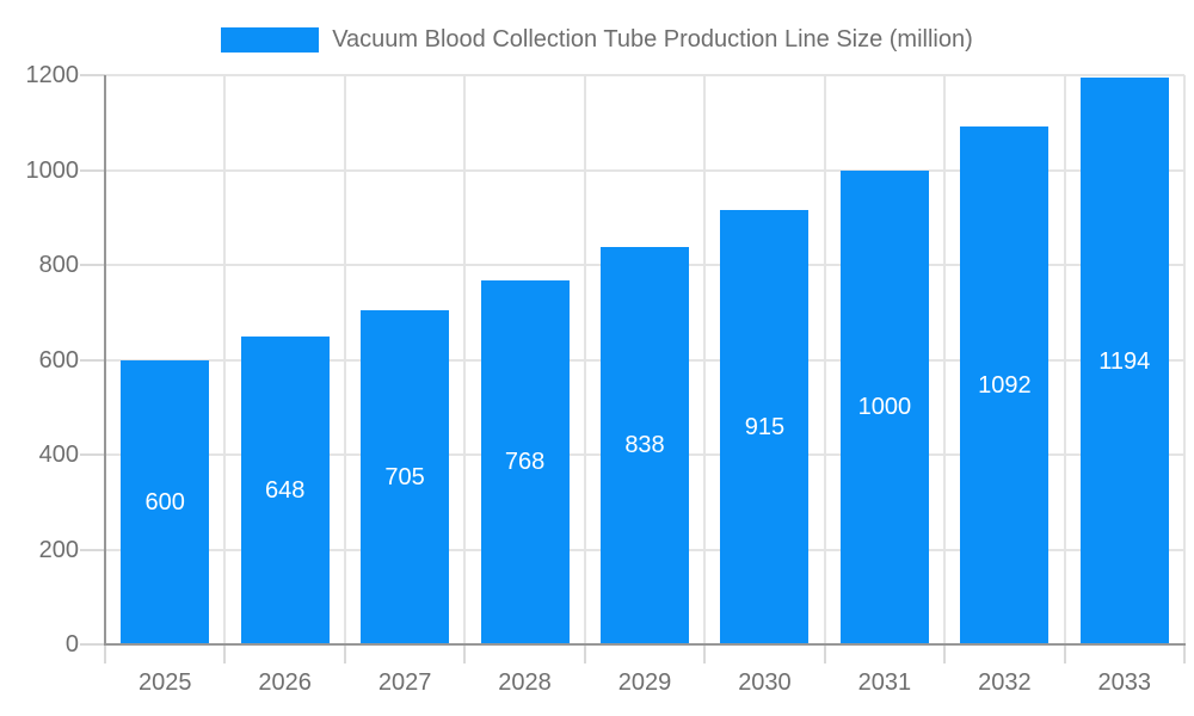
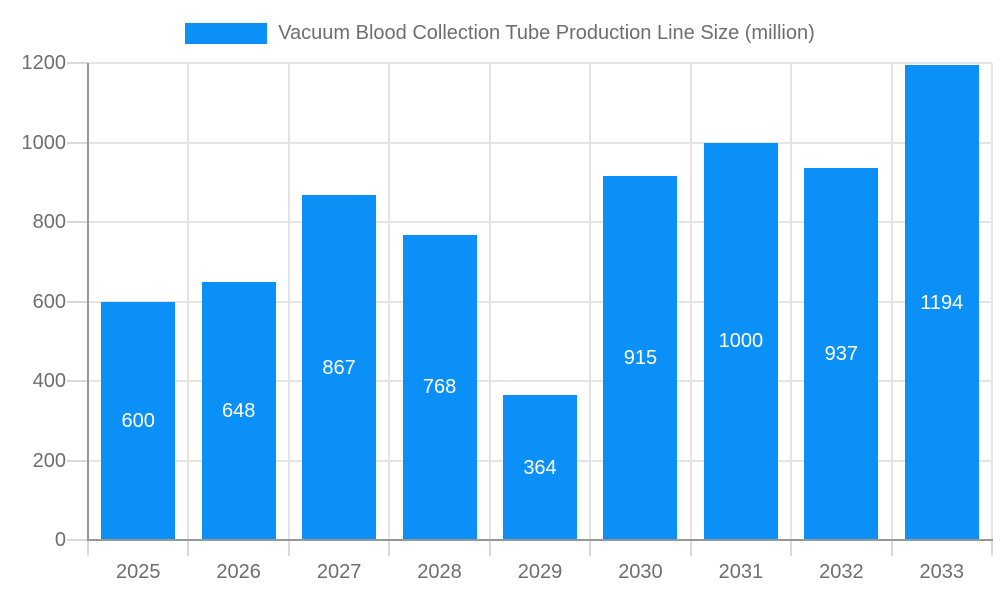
2027: 705 -> 867
2029: 838 -> 364
2032: 1092 -> 937
